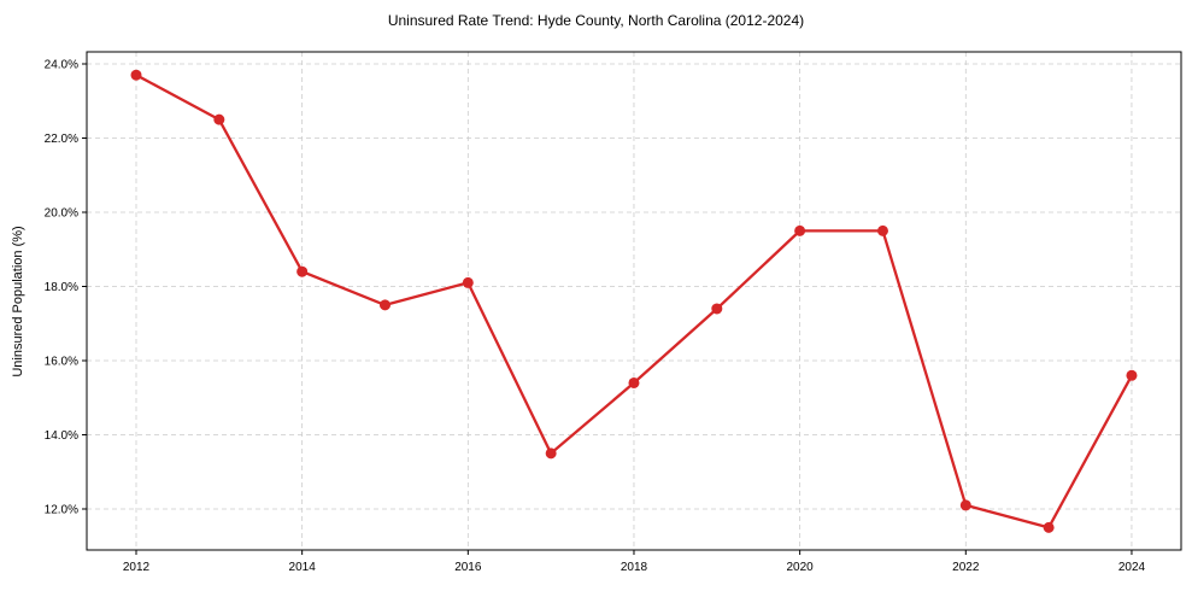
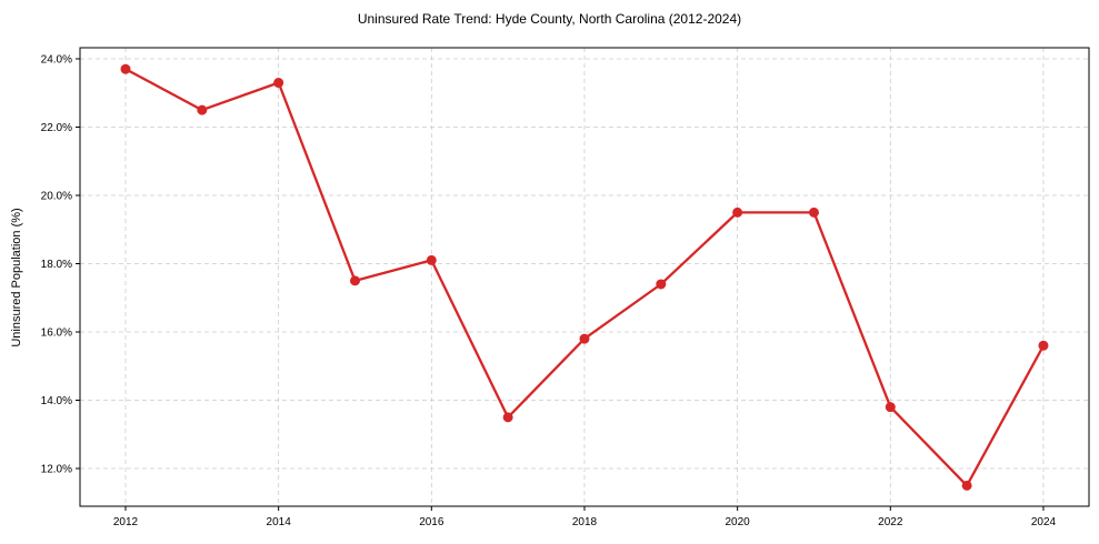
2014: 18.4% -> 23.3%
2018: 15.4% -> 15.8%
2022: 12.1% -> 13.8%
